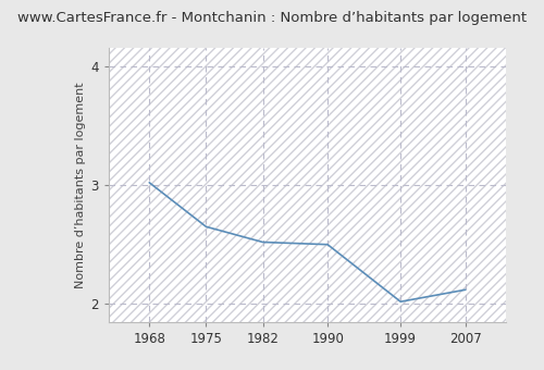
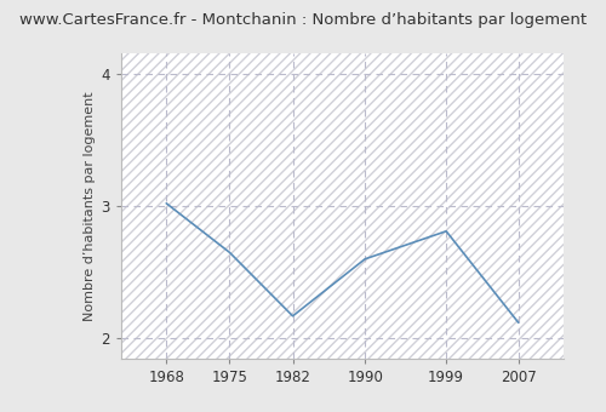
1982: 2.52 -> 2.17
1990: 2.50 -> 2.60
1999: 2.02 -> 2.81
